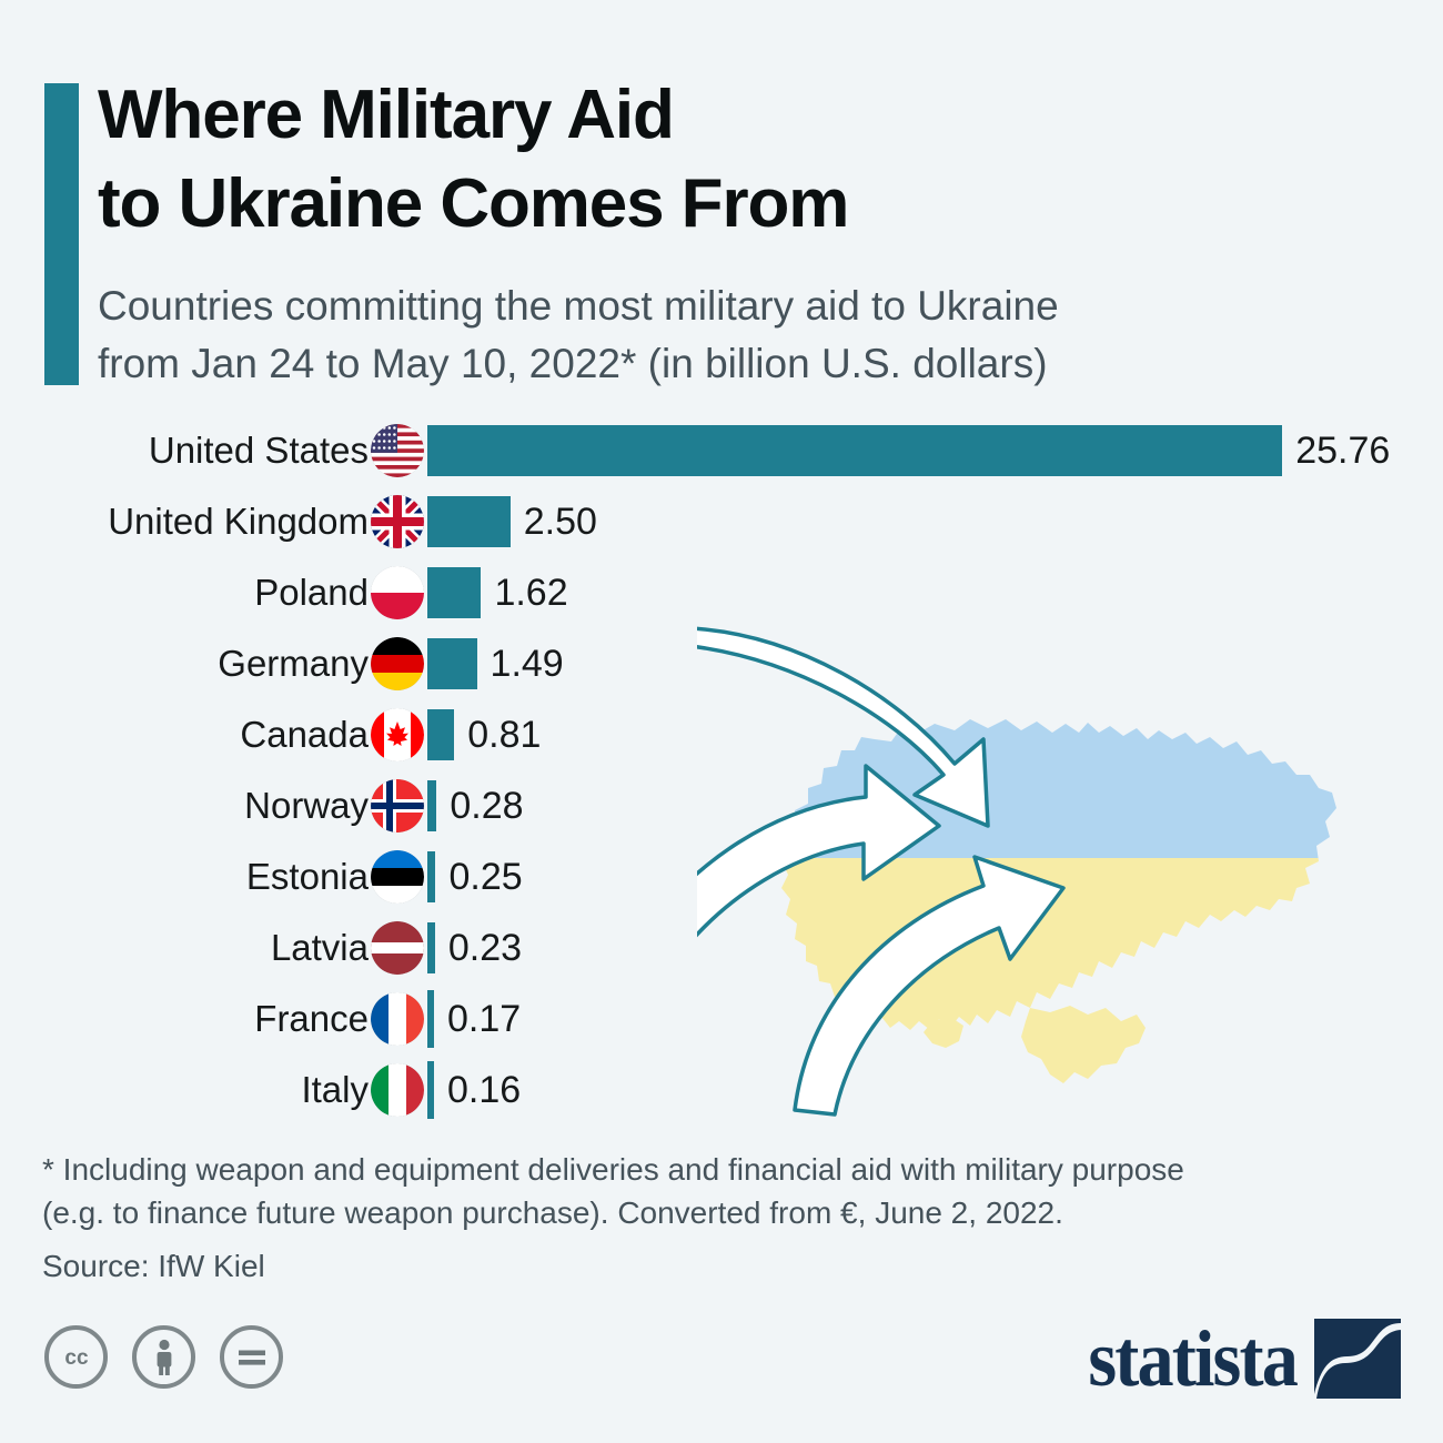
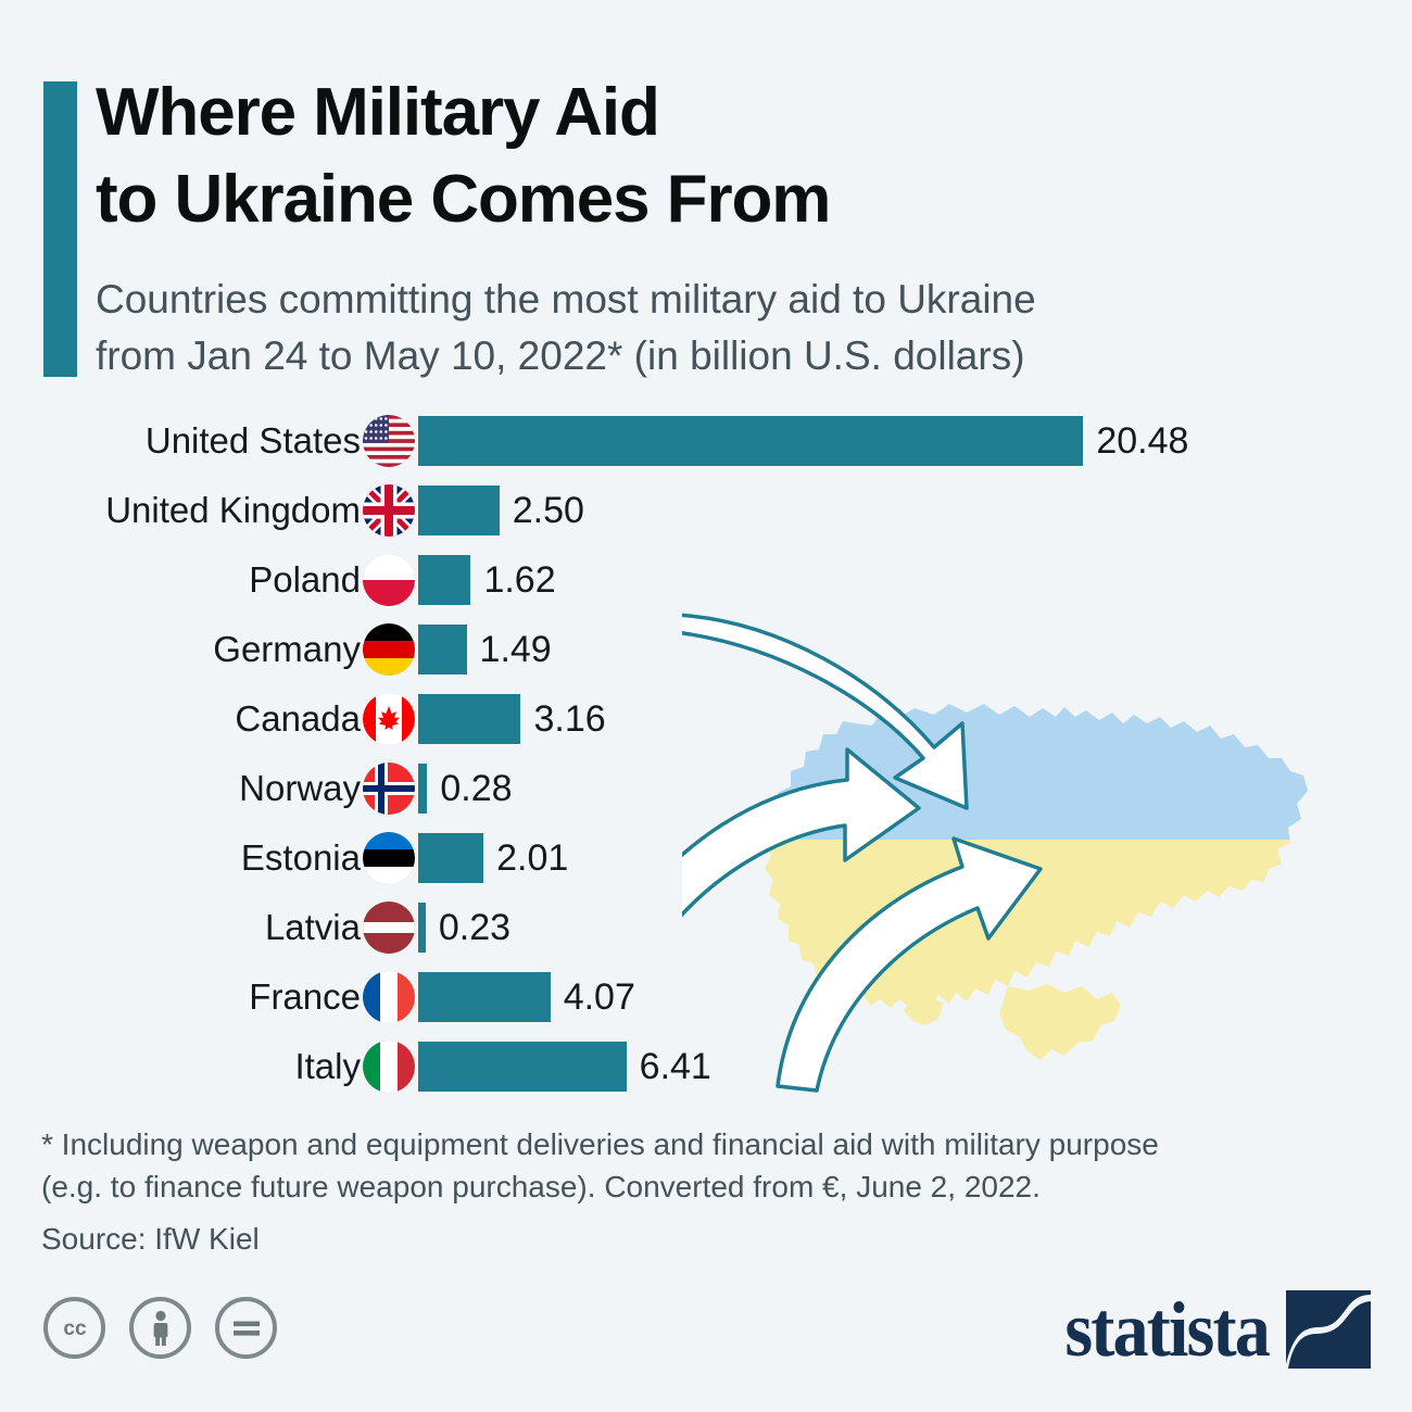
United States: 25.76 -> 20.48
Canada: 0.81 -> 3.16
Estonia: 0.25 -> 2.01
France: 0.17 -> 4.07
Italy: 0.16 -> 6.41
